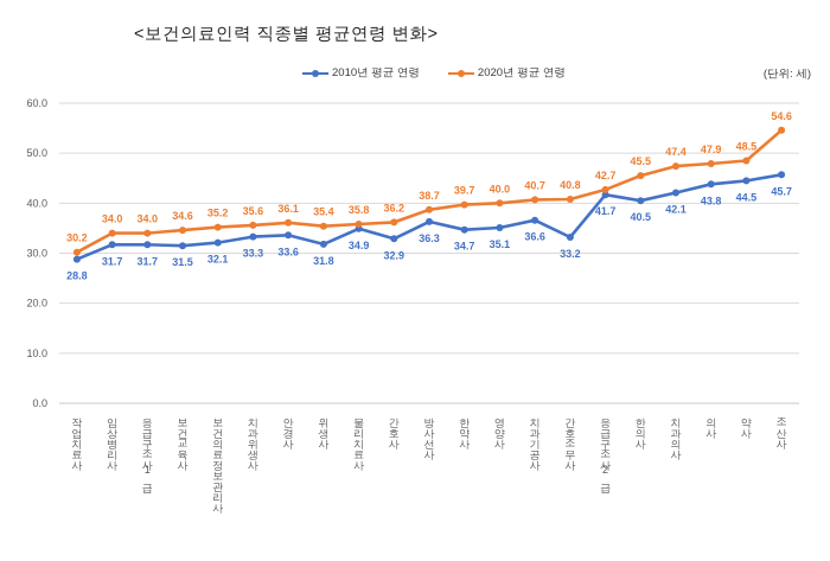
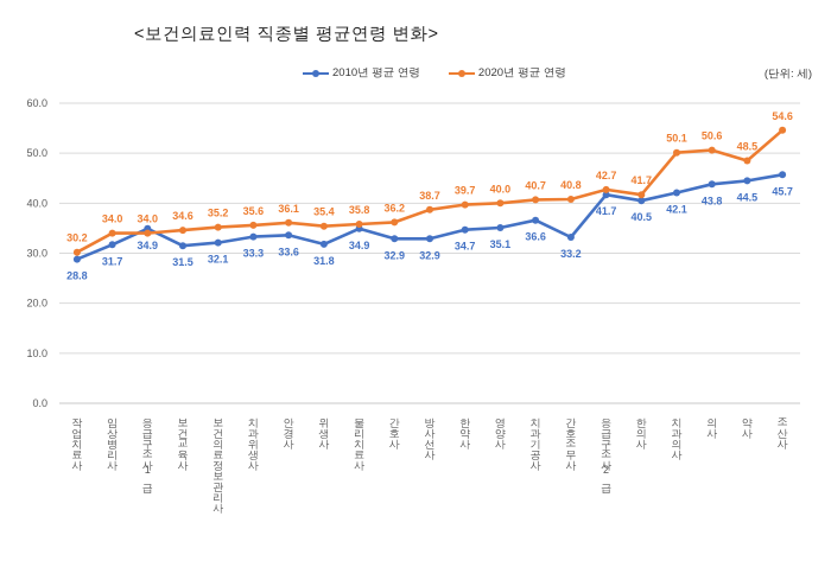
2010년 평균 연령/응급구조사1급: 31.7 -> 34.9
2010년 평균 연령/방사선사: 36.3 -> 32.9
2020년 평균 연령/한의사: 45.5 -> 41.7
2020년 평균 연령/치과의사: 47.4 -> 50.1
2020년 평균 연령/의사: 47.9 -> 50.6
